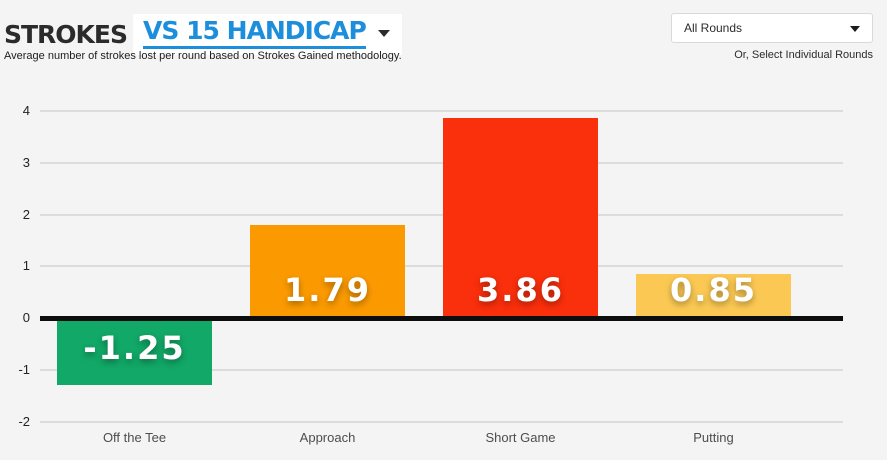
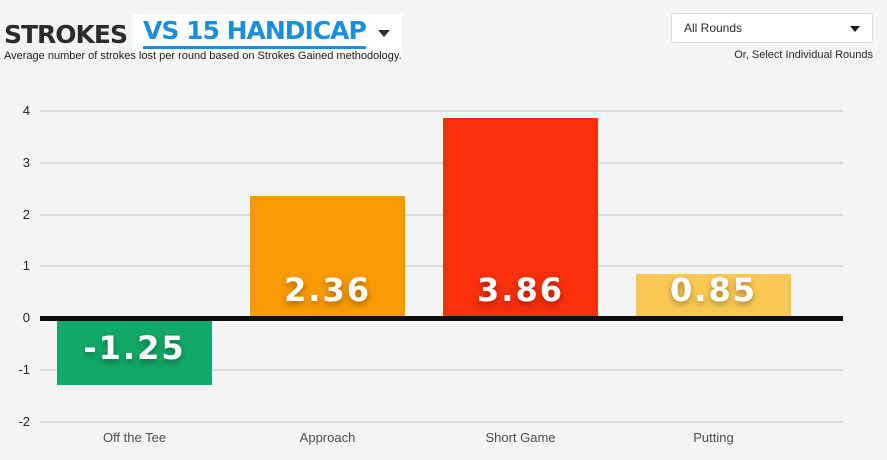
Approach: 1.79 -> 2.36
